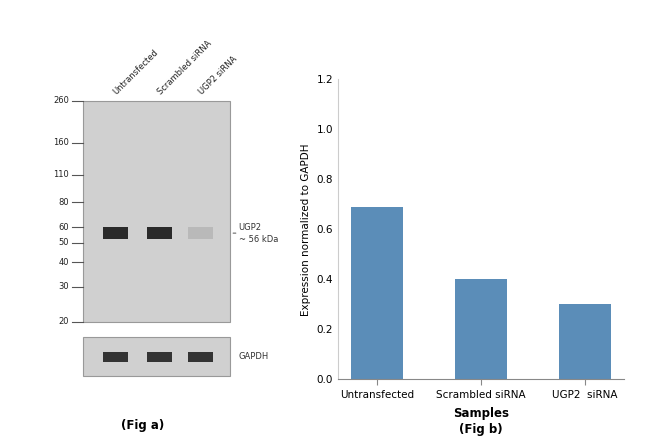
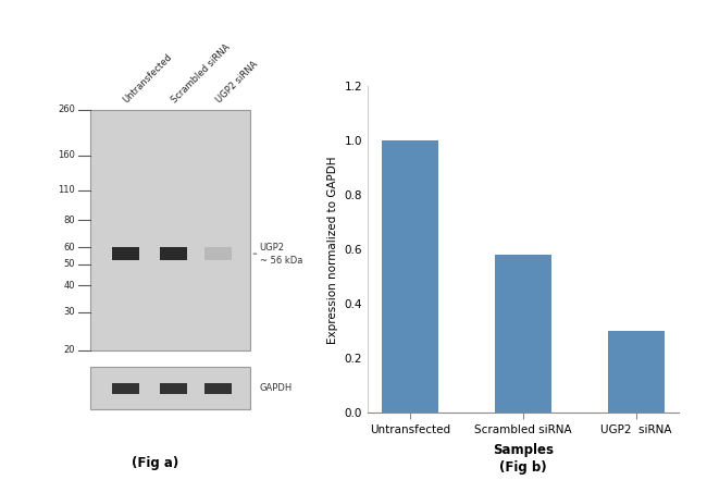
Untransfected: 0.69 -> 1.00
Scrambled siRNA: 0.40 -> 0.58
